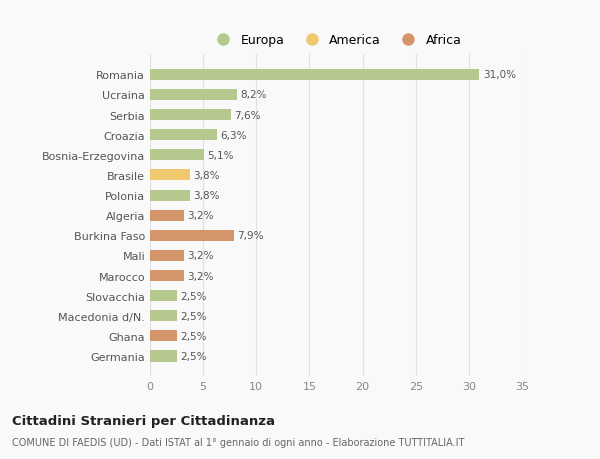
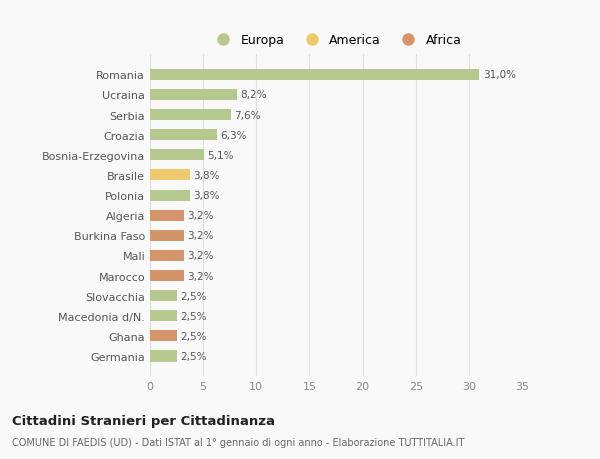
Burkina Faso: 7,9% -> 3,2%
